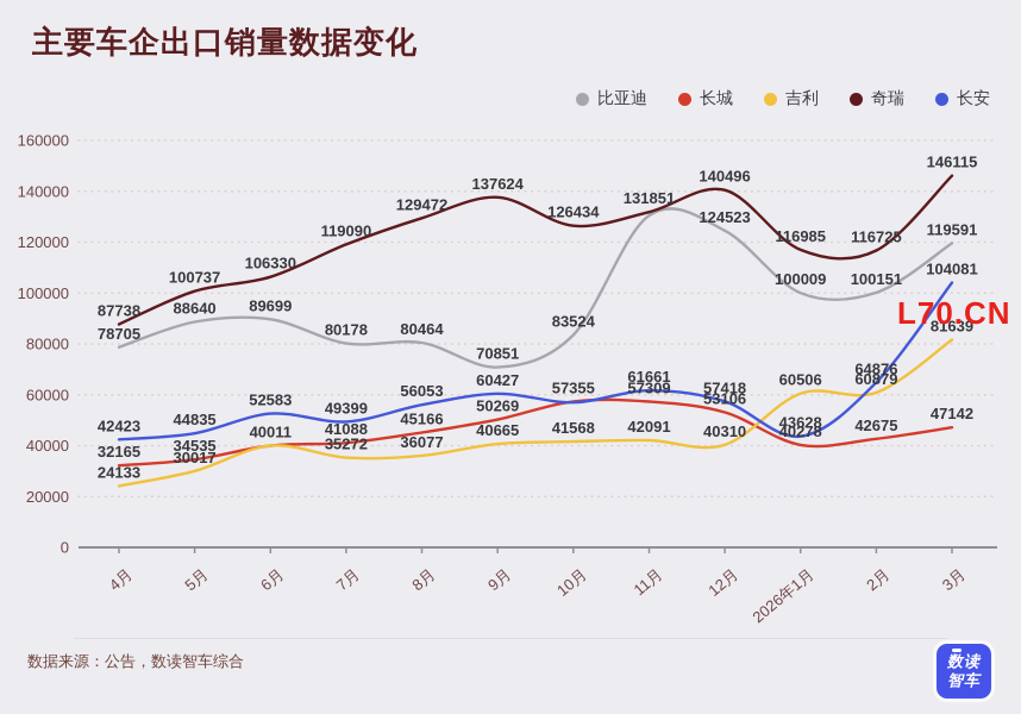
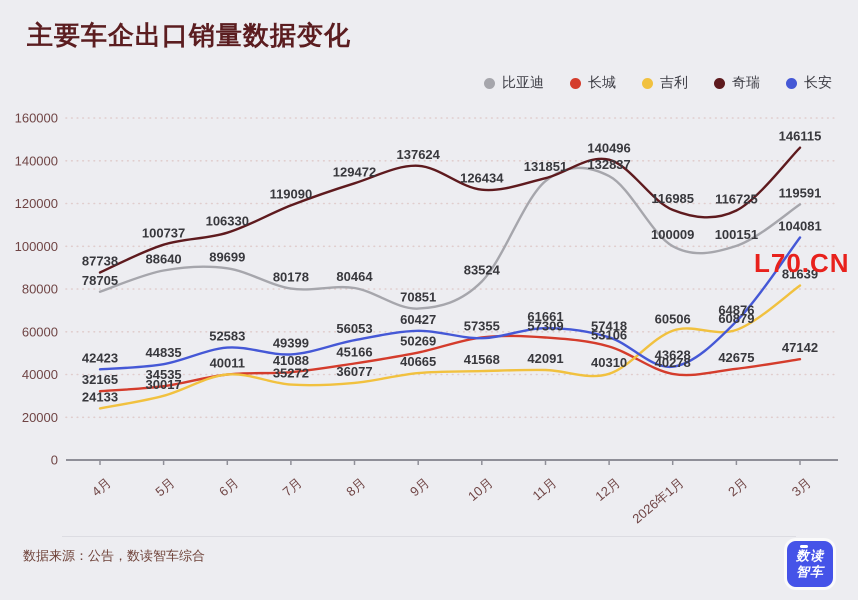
比亚迪/12月: 124523 -> 132837
